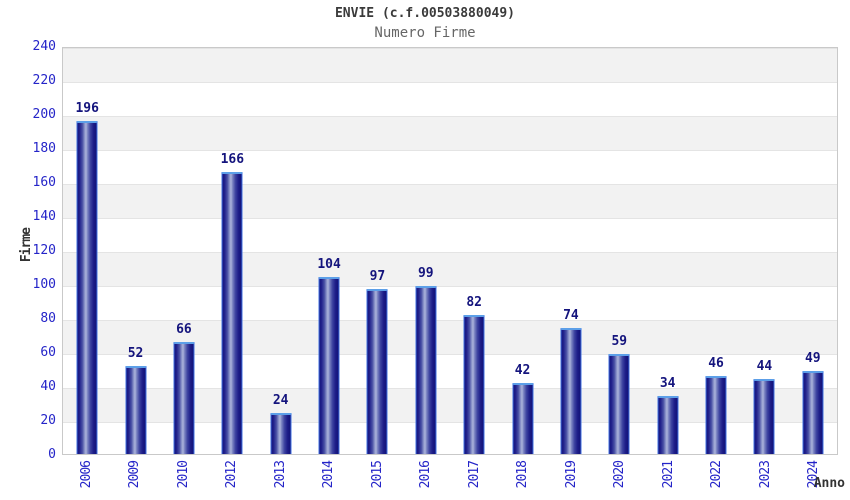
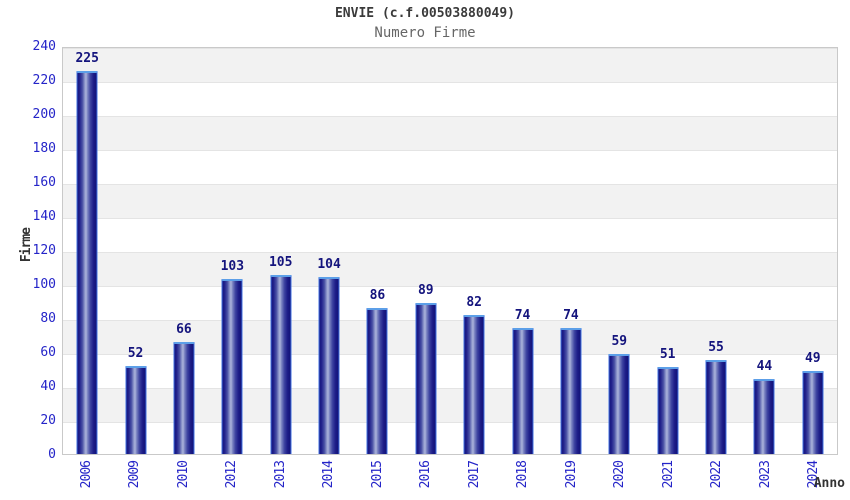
2006: 196 -> 225
2012: 166 -> 103
2013: 24 -> 105
2015: 97 -> 86
2016: 99 -> 89
2018: 42 -> 74
2021: 34 -> 51
2022: 46 -> 55
